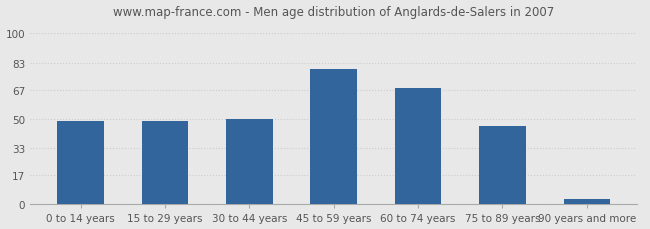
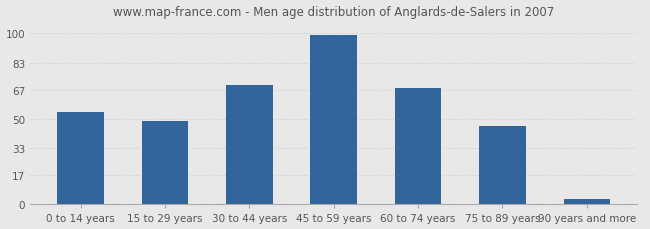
0 to 14 years: 49 -> 54
30 to 44 years: 50 -> 70
45 to 59 years: 79 -> 99
